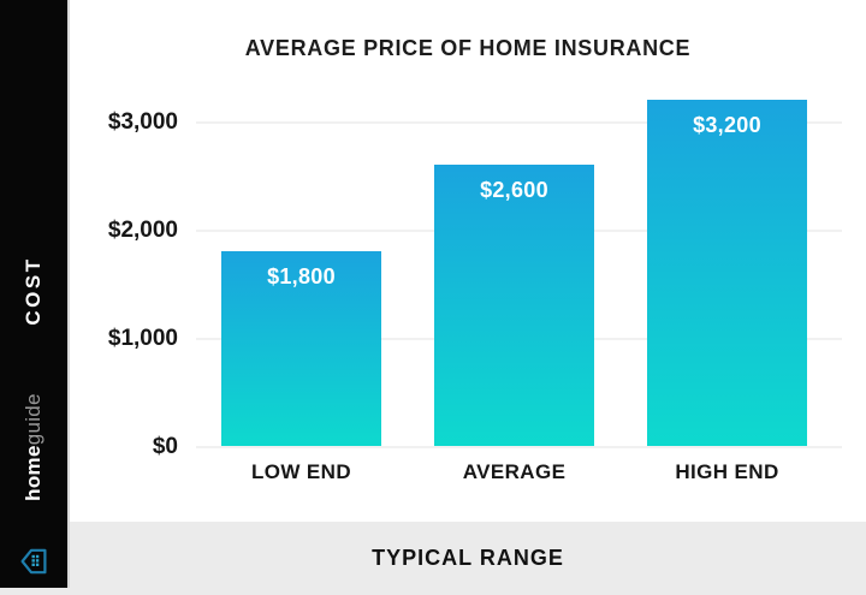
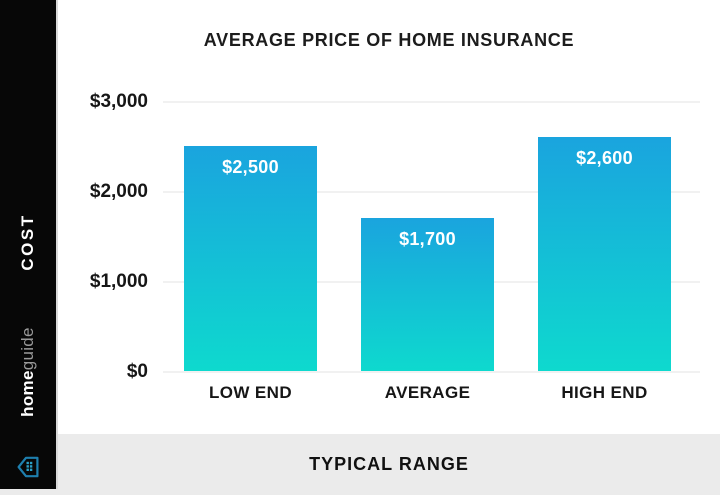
LOW END: $1,800 -> $2,500
AVERAGE: $2,600 -> $1,700
HIGH END: $3,200 -> $2,600
